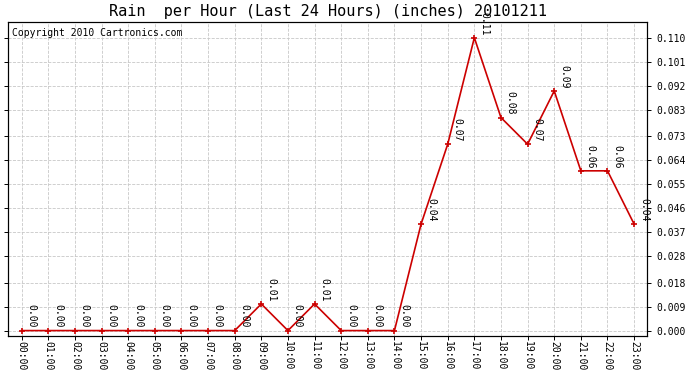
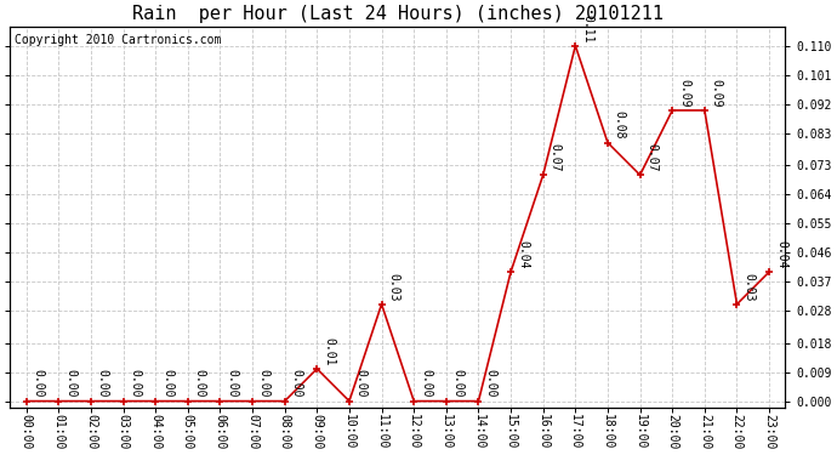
11:00: 0.01 -> 0.03
21:00: 0.06 -> 0.09
22:00: 0.06 -> 0.03
